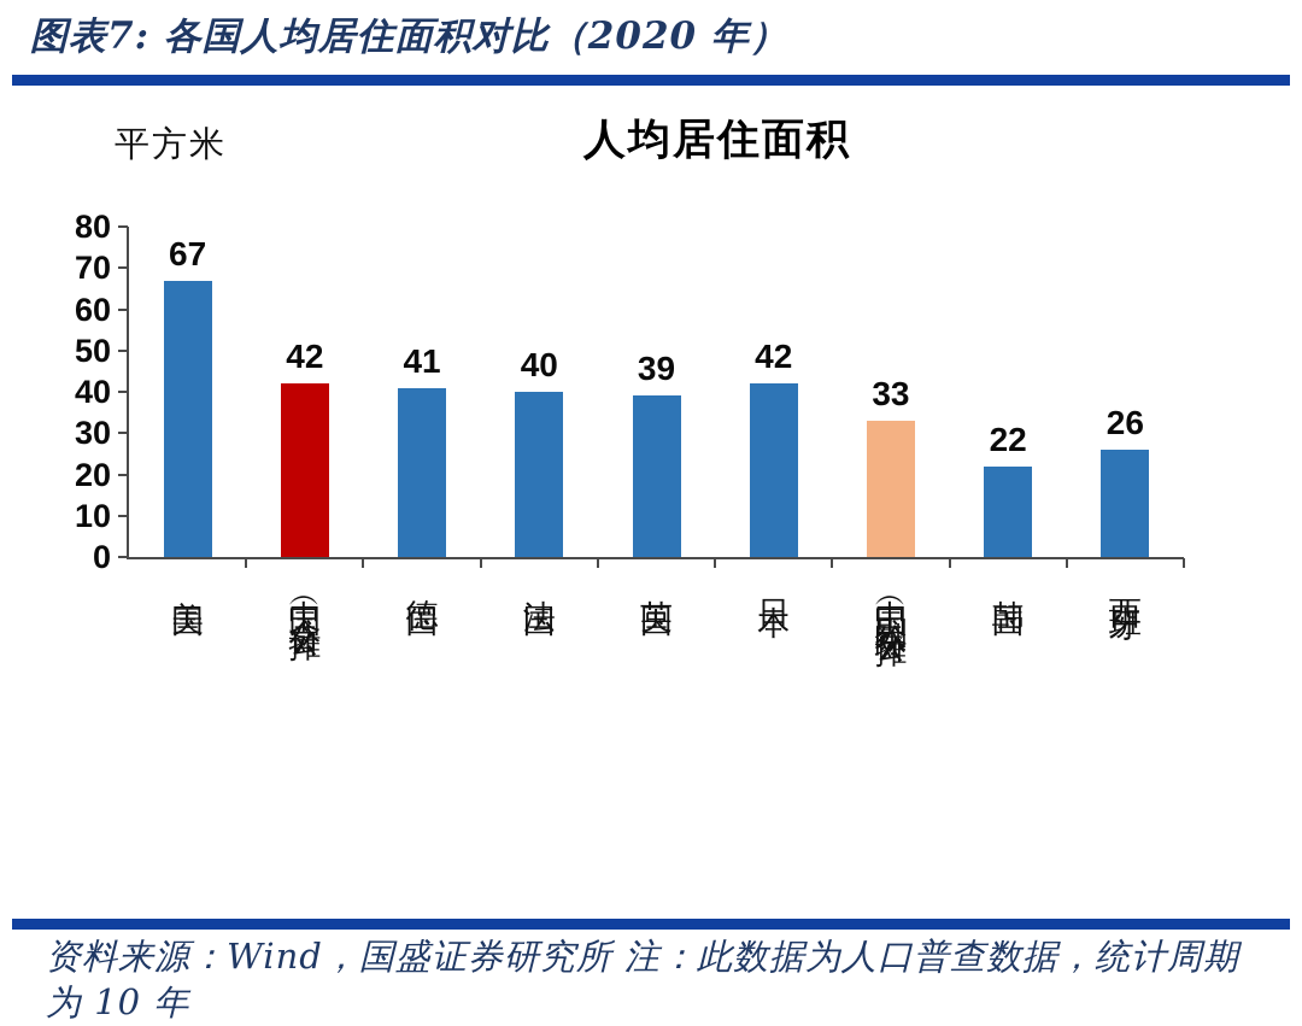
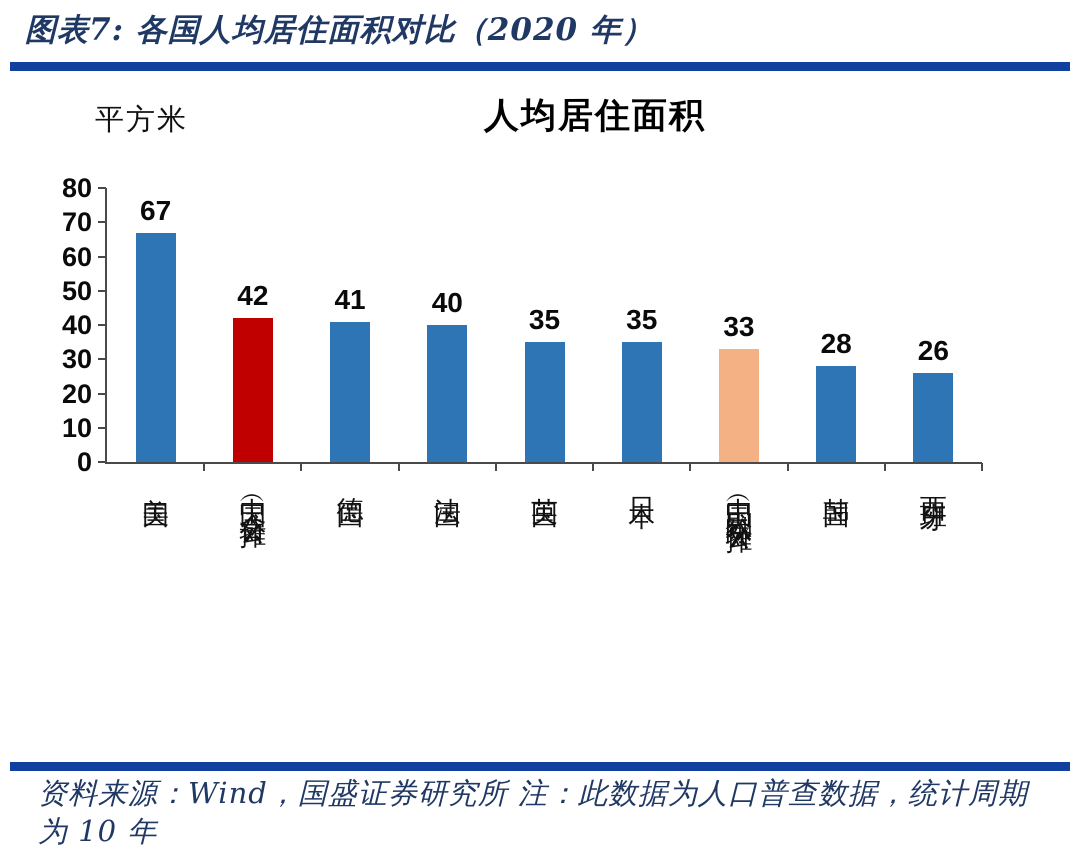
英国: 39 -> 35
日本: 42 -> 35
韩国: 22 -> 28
